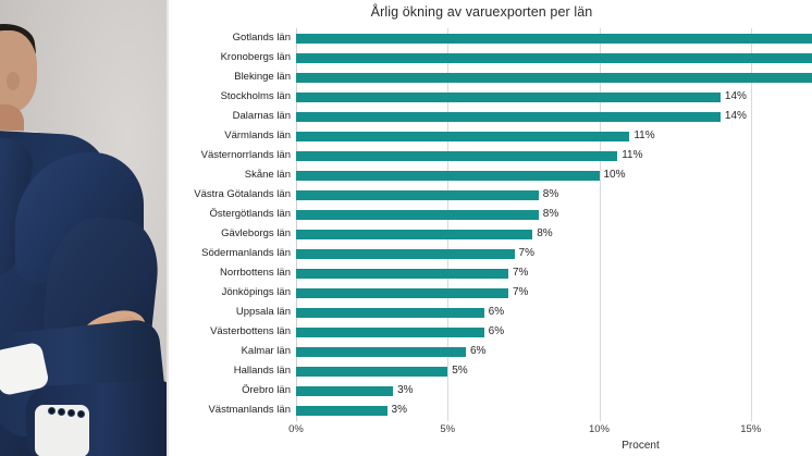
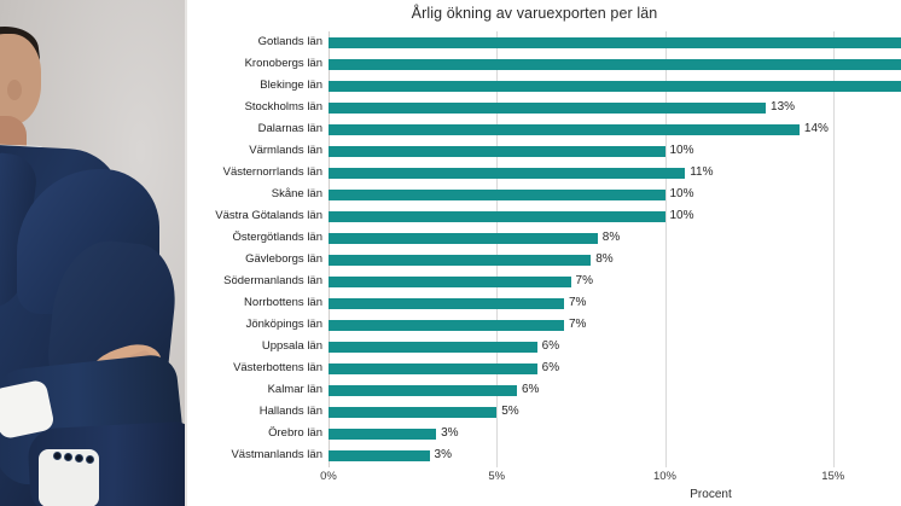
Stockholms län: 14% -> 13%
Värmlands län: 11% -> 10%
Västra Götalands län: 8% -> 10%
